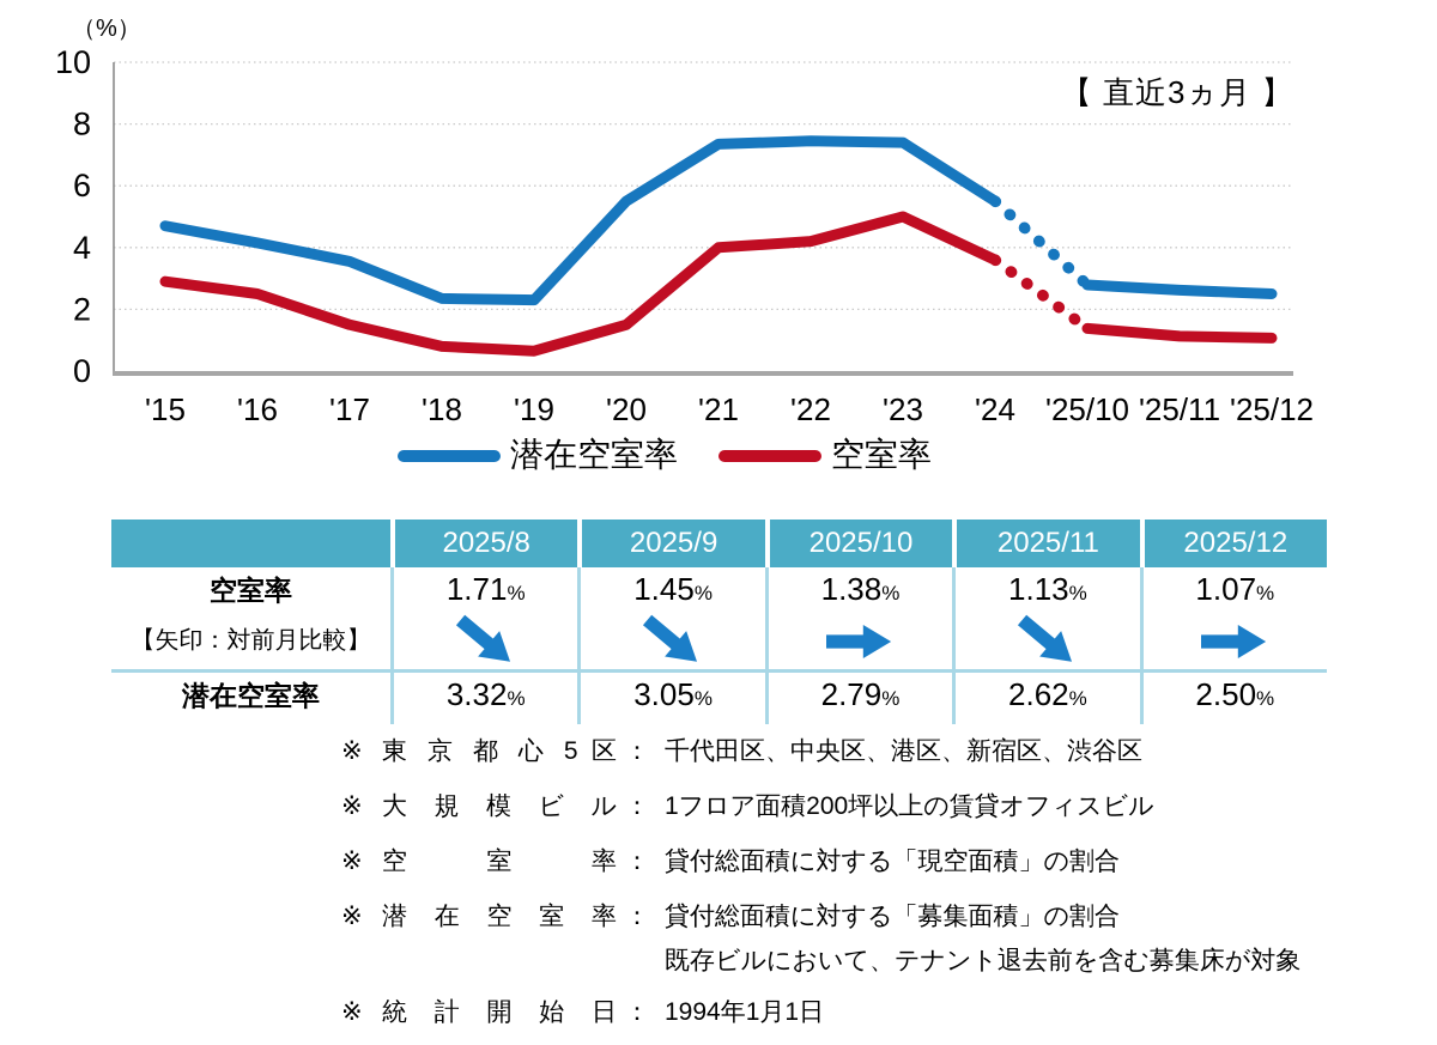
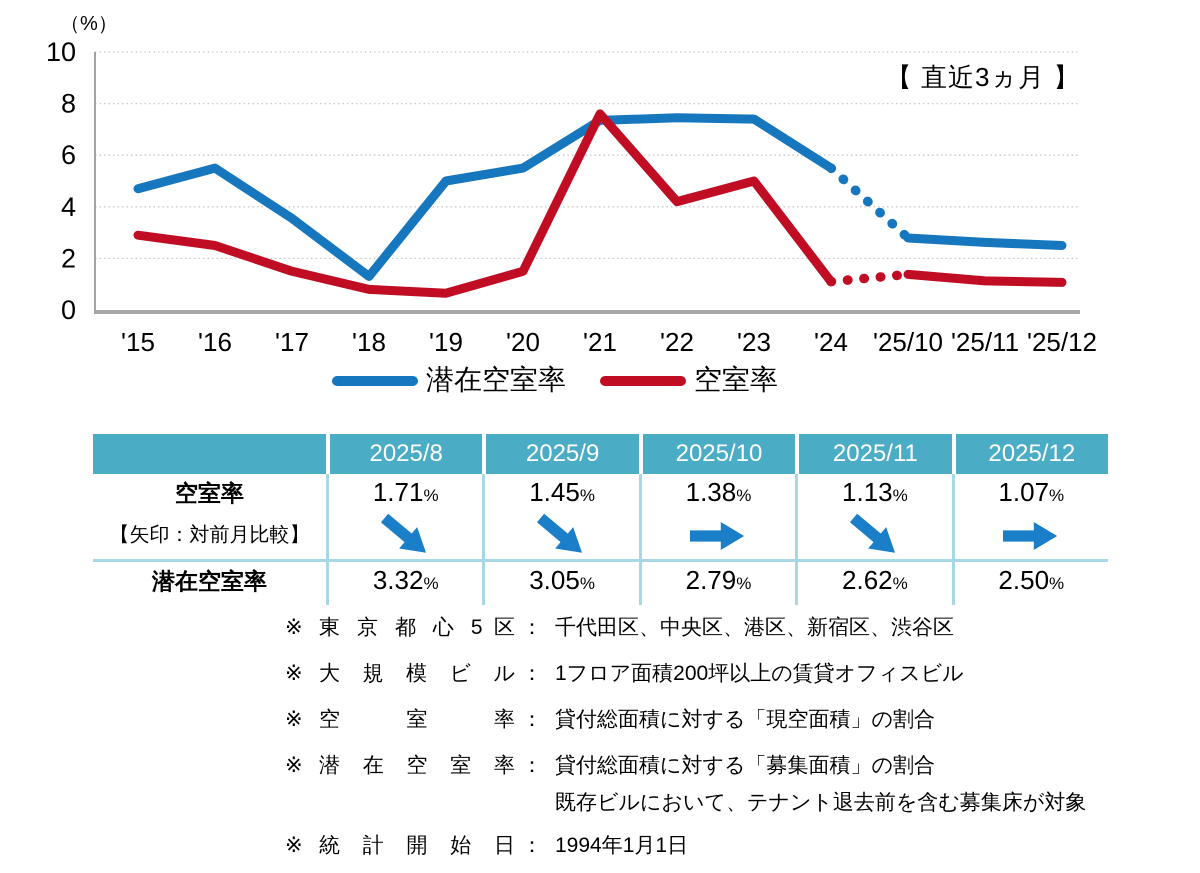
潜在空室率/'16: 4.2 -> 5.5
潜在空室率/'18: 2.4 -> 1.3
潜在空室率/'19: 2.3 -> 5.0
空室率/'21: 4.0 -> 7.6
空室率/'24: 3.6 -> 1.1
